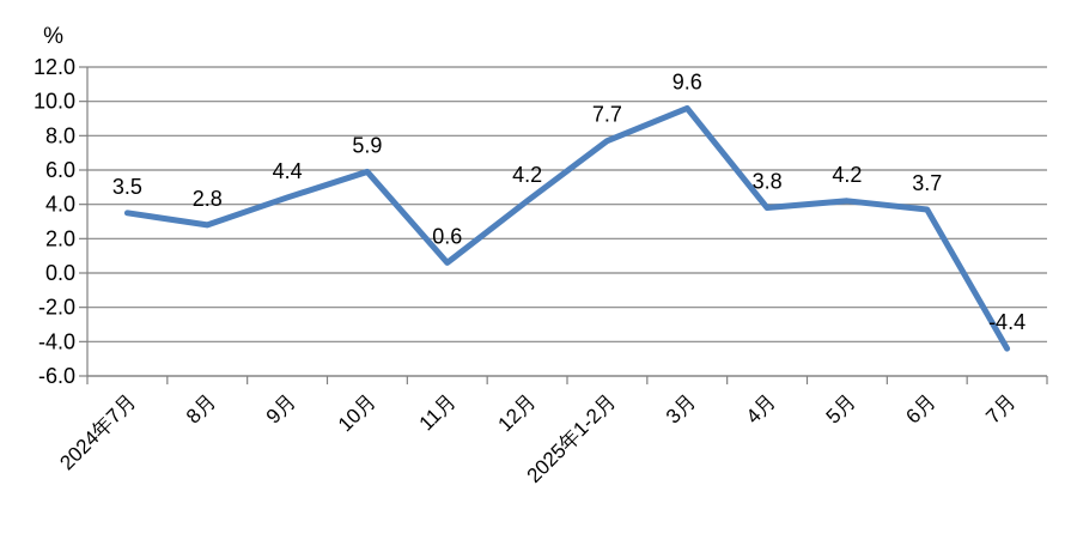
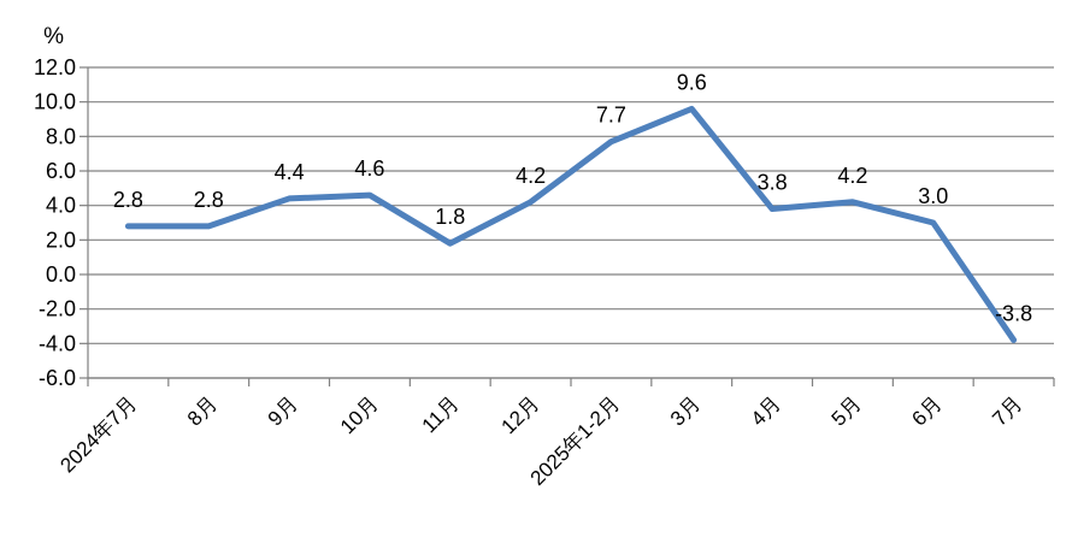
2024年7月: 3.5 -> 2.8
10月: 5.9 -> 4.6
11月: 0.6 -> 1.8
6月: 3.7 -> 3.0
7月: -4.4 -> -3.8
